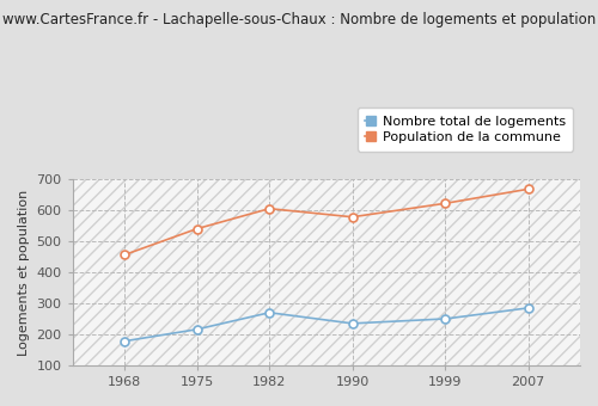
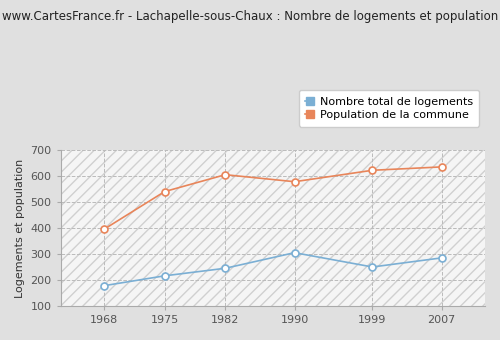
Population de la commune/1968: 456 -> 395
Nombre total de logements/1982: 270 -> 245
Nombre total de logements/1990: 235 -> 305
Population de la commune/2007: 668 -> 635
